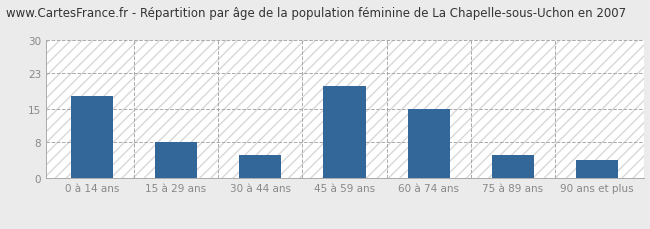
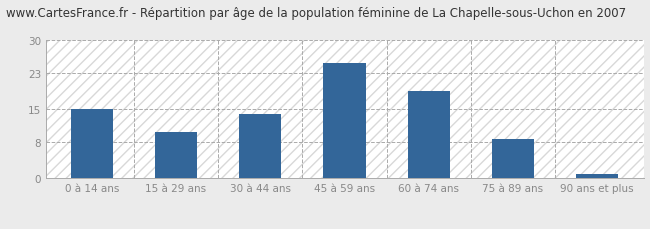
0 à 14 ans: 18.0 -> 15.0
15 à 29 ans: 8.0 -> 10.0
30 à 44 ans: 5.0 -> 14.0
45 à 59 ans: 20.0 -> 25.0
60 à 74 ans: 15.0 -> 19.0
75 à 89 ans: 5.0 -> 8.5
90 ans et plus: 4.0 -> 1.0
